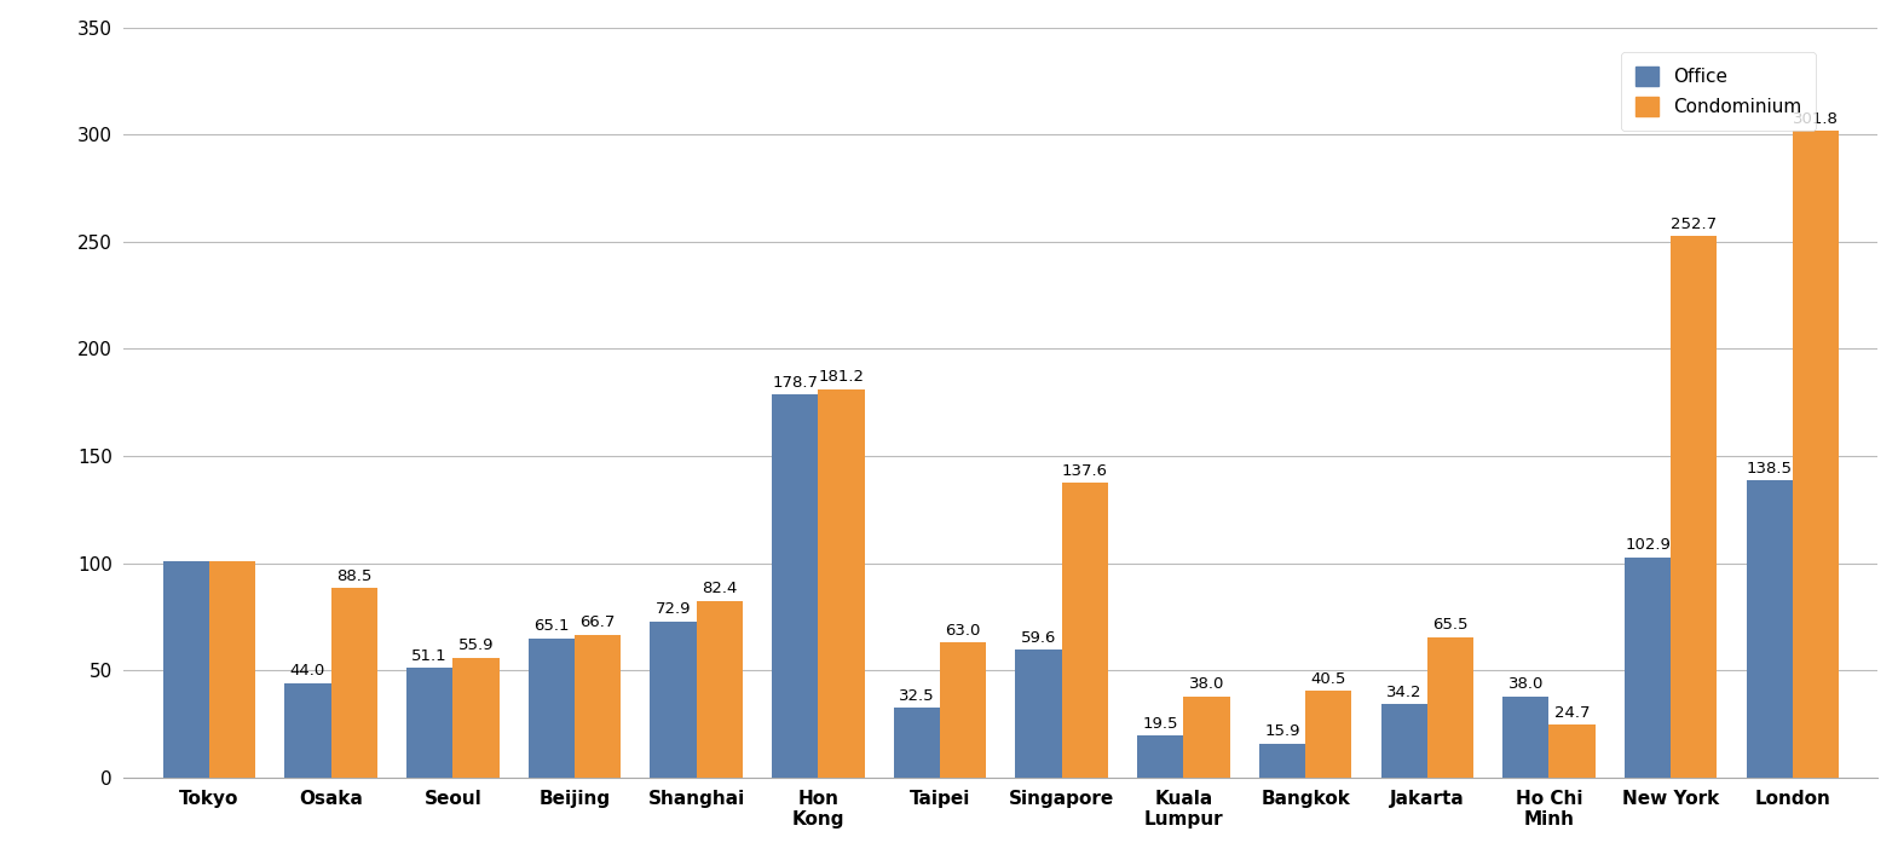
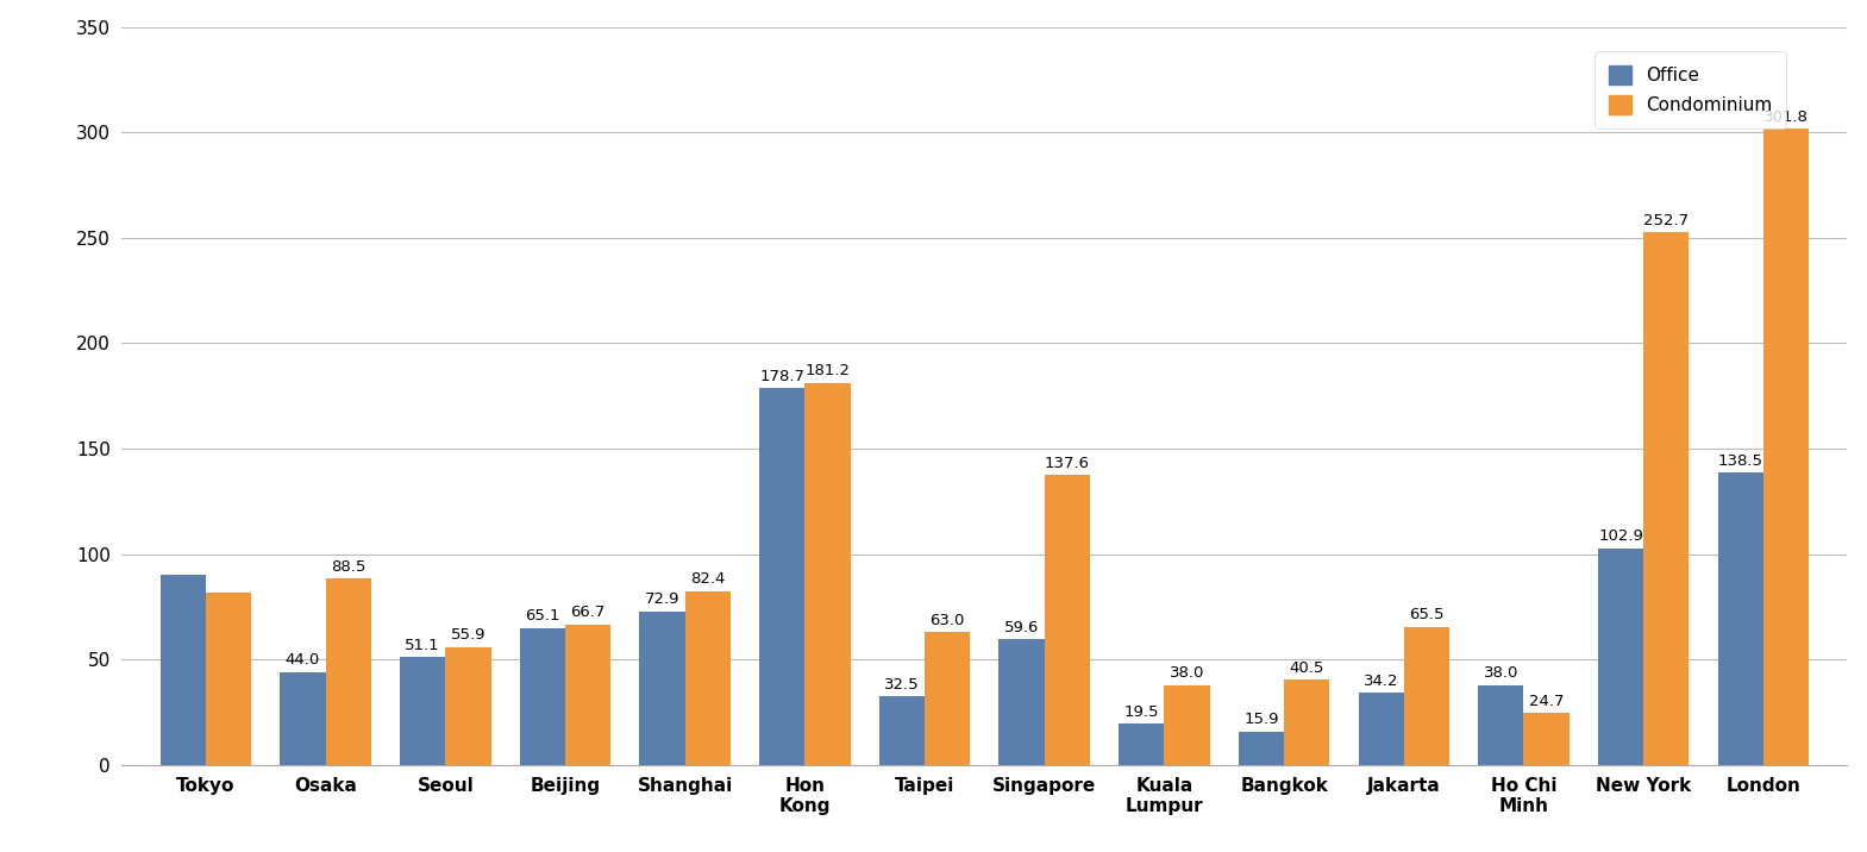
Office/Tokyo: 101 -> 90
Condominium/Tokyo: 101 -> 82
